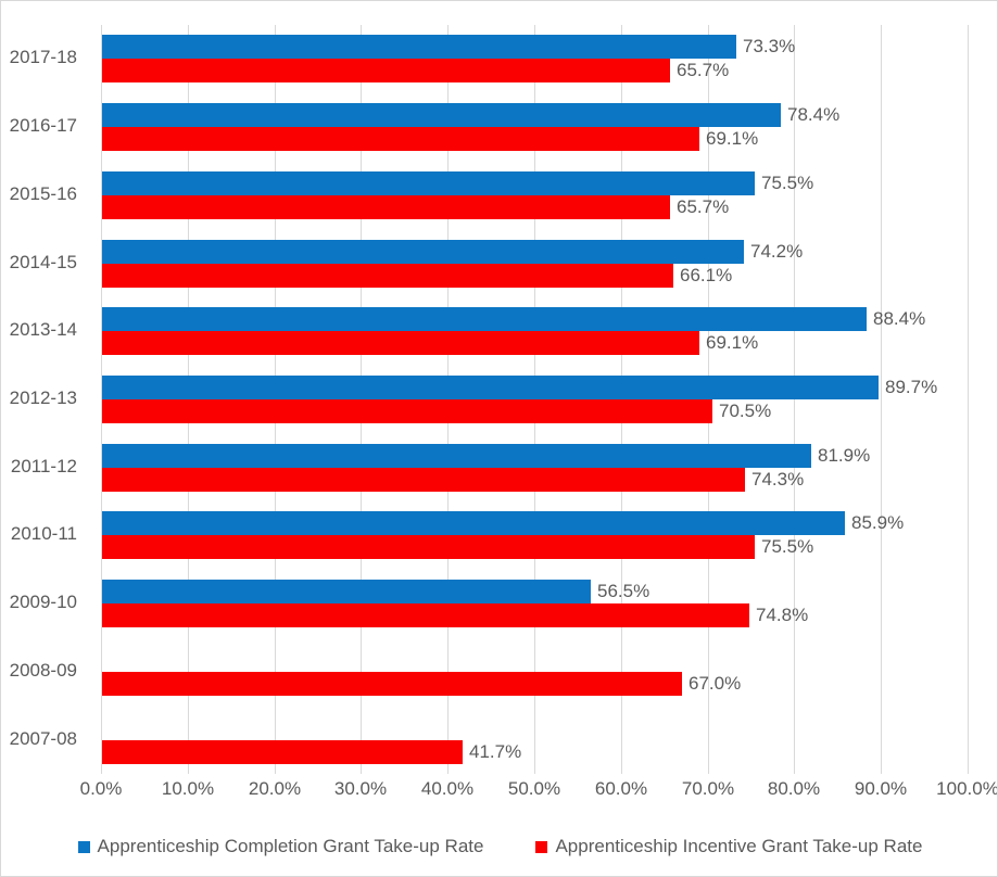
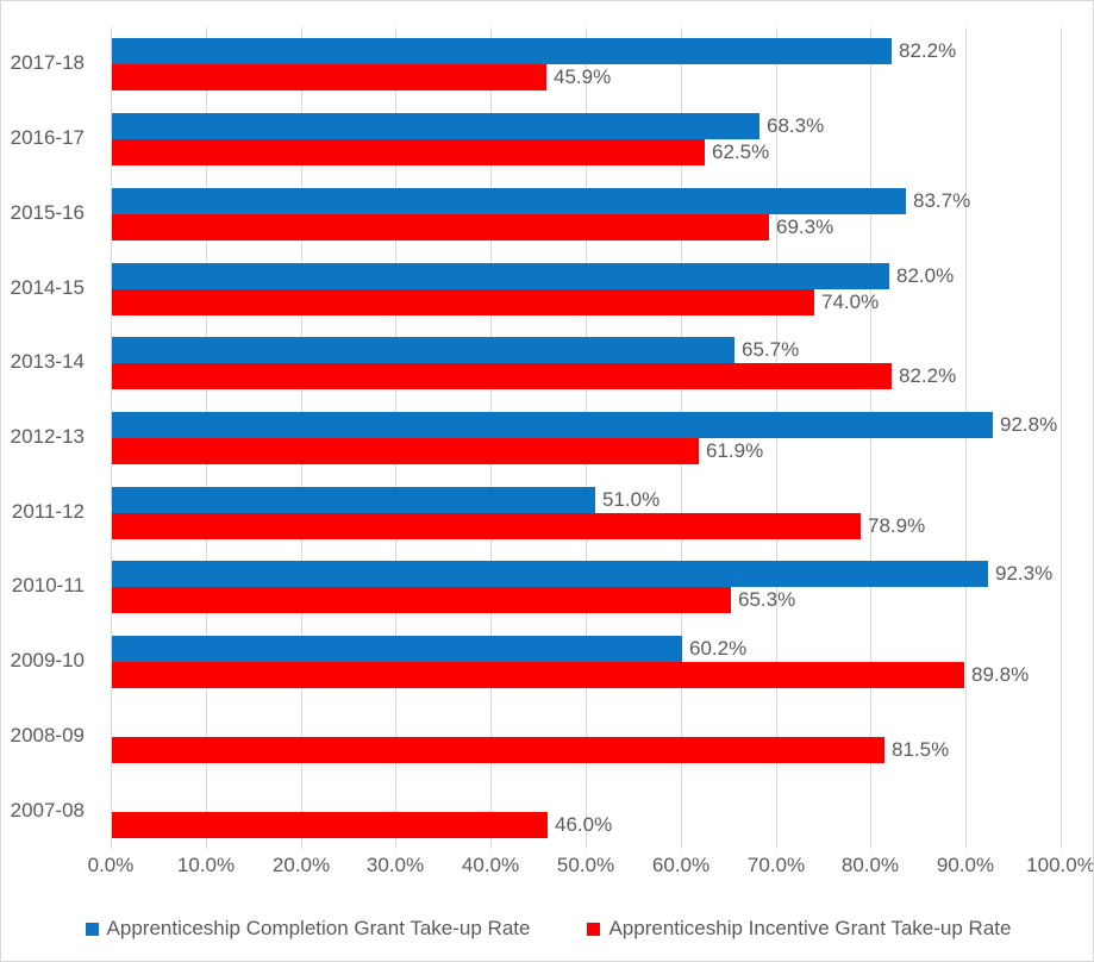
Apprenticeship Completion Grant Take-up Rate/2017-18: 73.3% -> 82.2%
Apprenticeship Incentive Grant Take-up Rate/2017-18: 65.7% -> 45.9%
Apprenticeship Completion Grant Take-up Rate/2016-17: 78.4% -> 68.3%
Apprenticeship Incentive Grant Take-up Rate/2016-17: 69.1% -> 62.5%
Apprenticeship Completion Grant Take-up Rate/2015-16: 75.5% -> 83.7%
Apprenticeship Incentive Grant Take-up Rate/2015-16: 65.7% -> 69.3%
Apprenticeship Completion Grant Take-up Rate/2014-15: 74.2% -> 82.0%
Apprenticeship Incentive Grant Take-up Rate/2014-15: 66.1% -> 74.0%
Apprenticeship Completion Grant Take-up Rate/2013-14: 88.4% -> 65.7%
Apprenticeship Incentive Grant Take-up Rate/2013-14: 69.1% -> 82.2%
Apprenticeship Completion Grant Take-up Rate/2012-13: 89.7% -> 92.8%
Apprenticeship Incentive Grant Take-up Rate/2012-13: 70.5% -> 61.9%
Apprenticeship Completion Grant Take-up Rate/2011-12: 81.9% -> 51.0%
Apprenticeship Incentive Grant Take-up Rate/2011-12: 74.3% -> 78.9%
Apprenticeship Completion Grant Take-up Rate/2010-11: 85.9% -> 92.3%
Apprenticeship Incentive Grant Take-up Rate/2010-11: 75.5% -> 65.3%
Apprenticeship Completion Grant Take-up Rate/2009-10: 56.5% -> 60.2%
Apprenticeship Incentive Grant Take-up Rate/2009-10: 74.8% -> 89.8%
Apprenticeship Incentive Grant Take-up Rate/2008-09: 67.0% -> 81.5%
Apprenticeship Incentive Grant Take-up Rate/2007-08: 41.7% -> 46.0%
